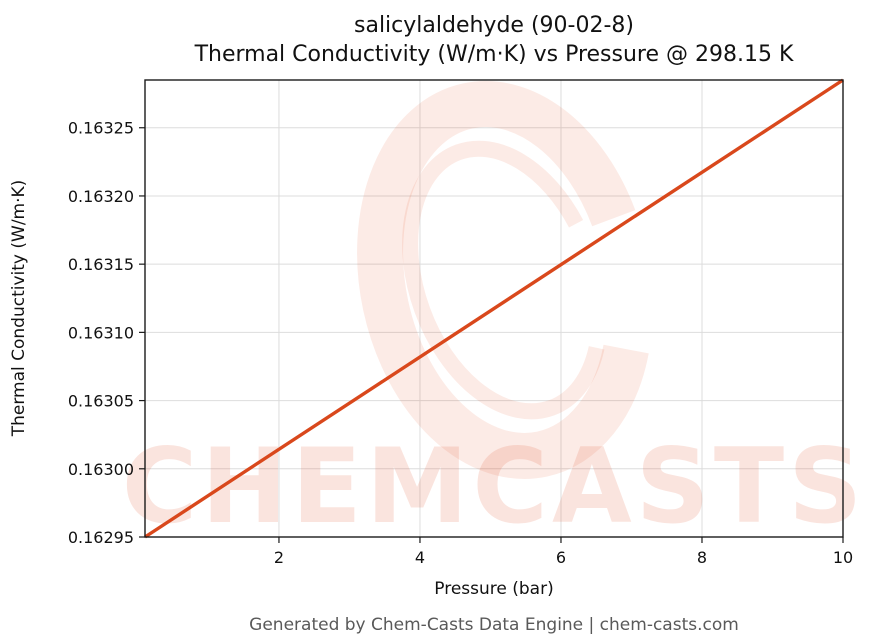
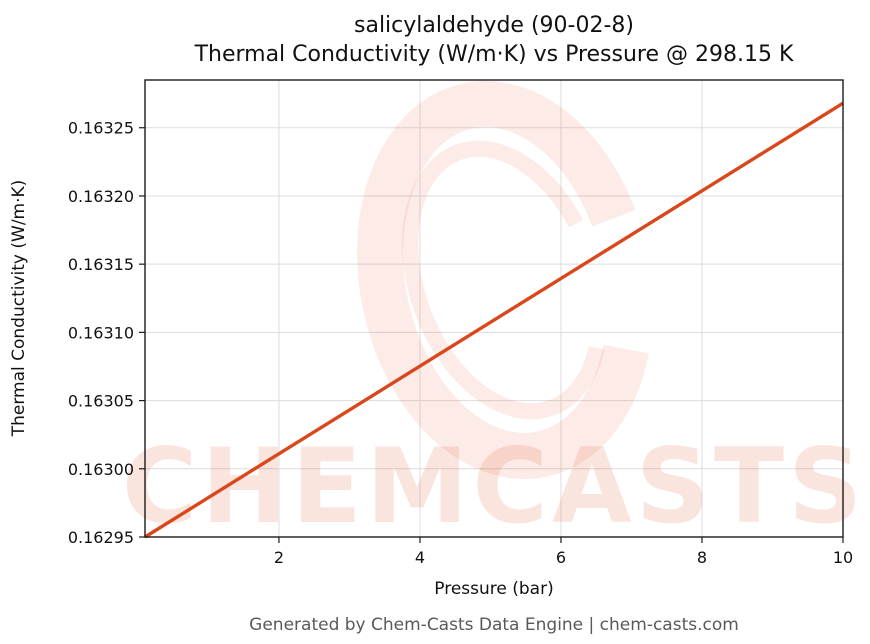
10: 0.163285 -> 0.163268
